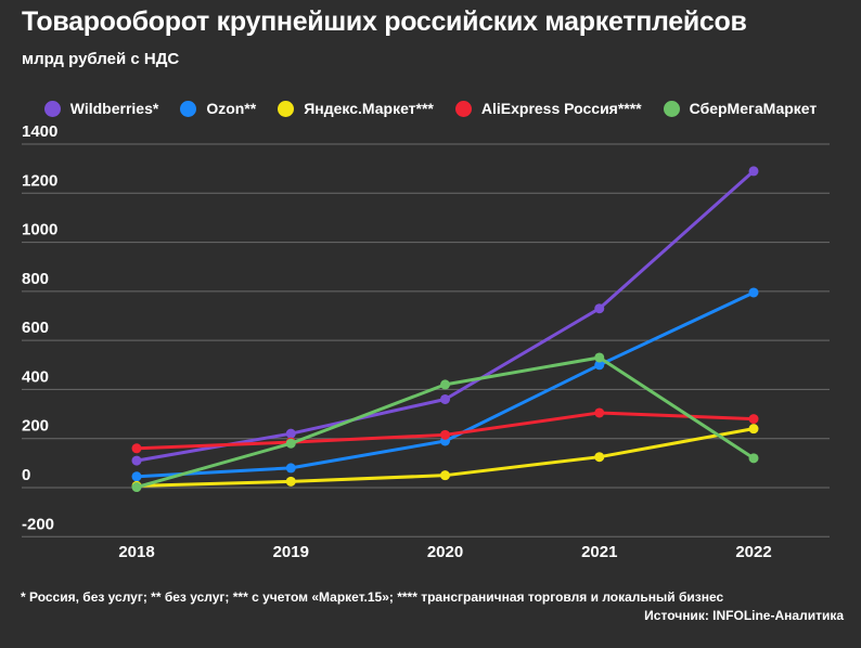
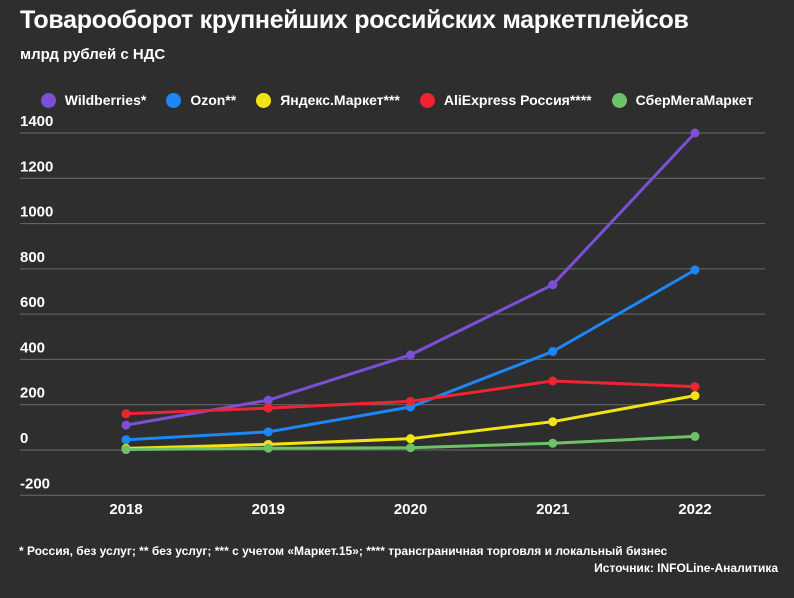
СберМегаМаркет/2019: 180 -> 10
Wildberries*/2020: 360 -> 420
СберМегаМаркет/2020: 420 -> 10
Ozon**/2021: 500 -> 440
СберМегаМаркет/2021: 530 -> 30
Wildberries*/2022: 1290 -> 1400
СберМегаМаркет/2022: 120 -> 60
